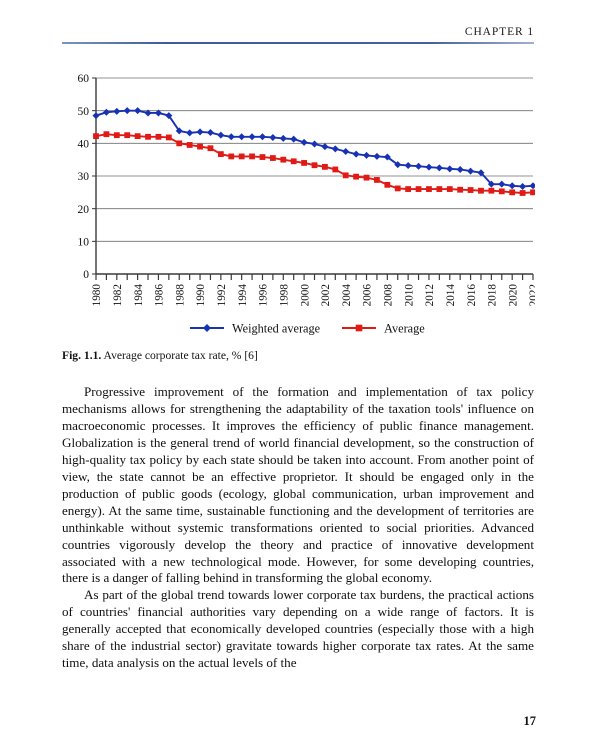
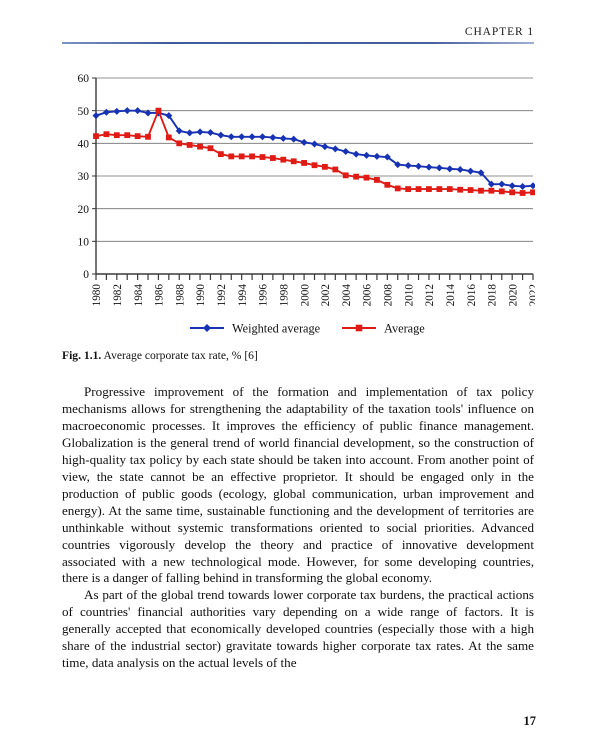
Average/1986: 42 -> 50
